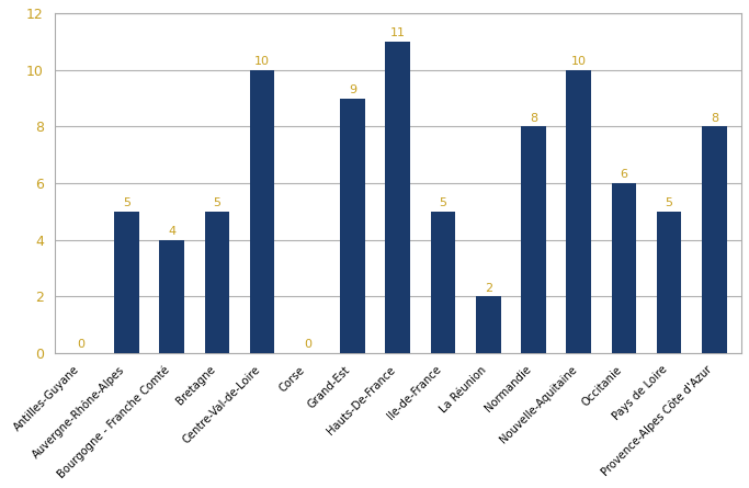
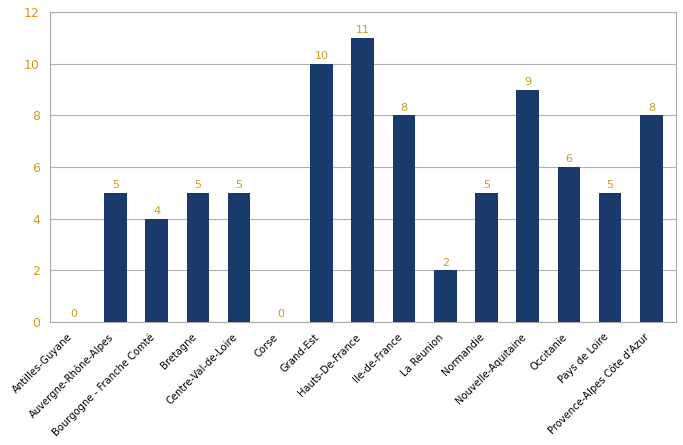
Centre-Val-de-Loire: 10 -> 5
Grand-Est: 9 -> 10
Ile-de-France: 5 -> 8
Normandie: 8 -> 5
Nouvelle-Aquitaine: 10 -> 9
